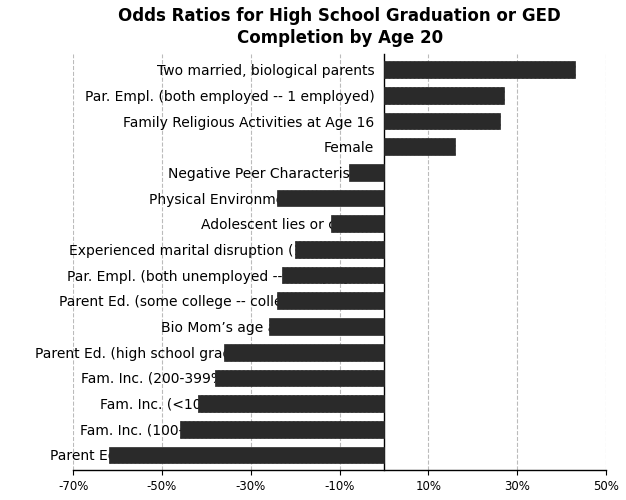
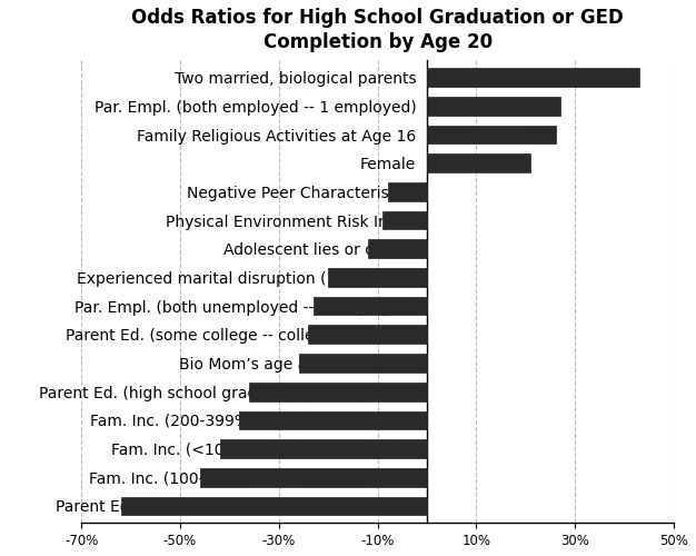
Female: 16% -> 21%
Physical Environment Risk Index: -24% -> -9%
